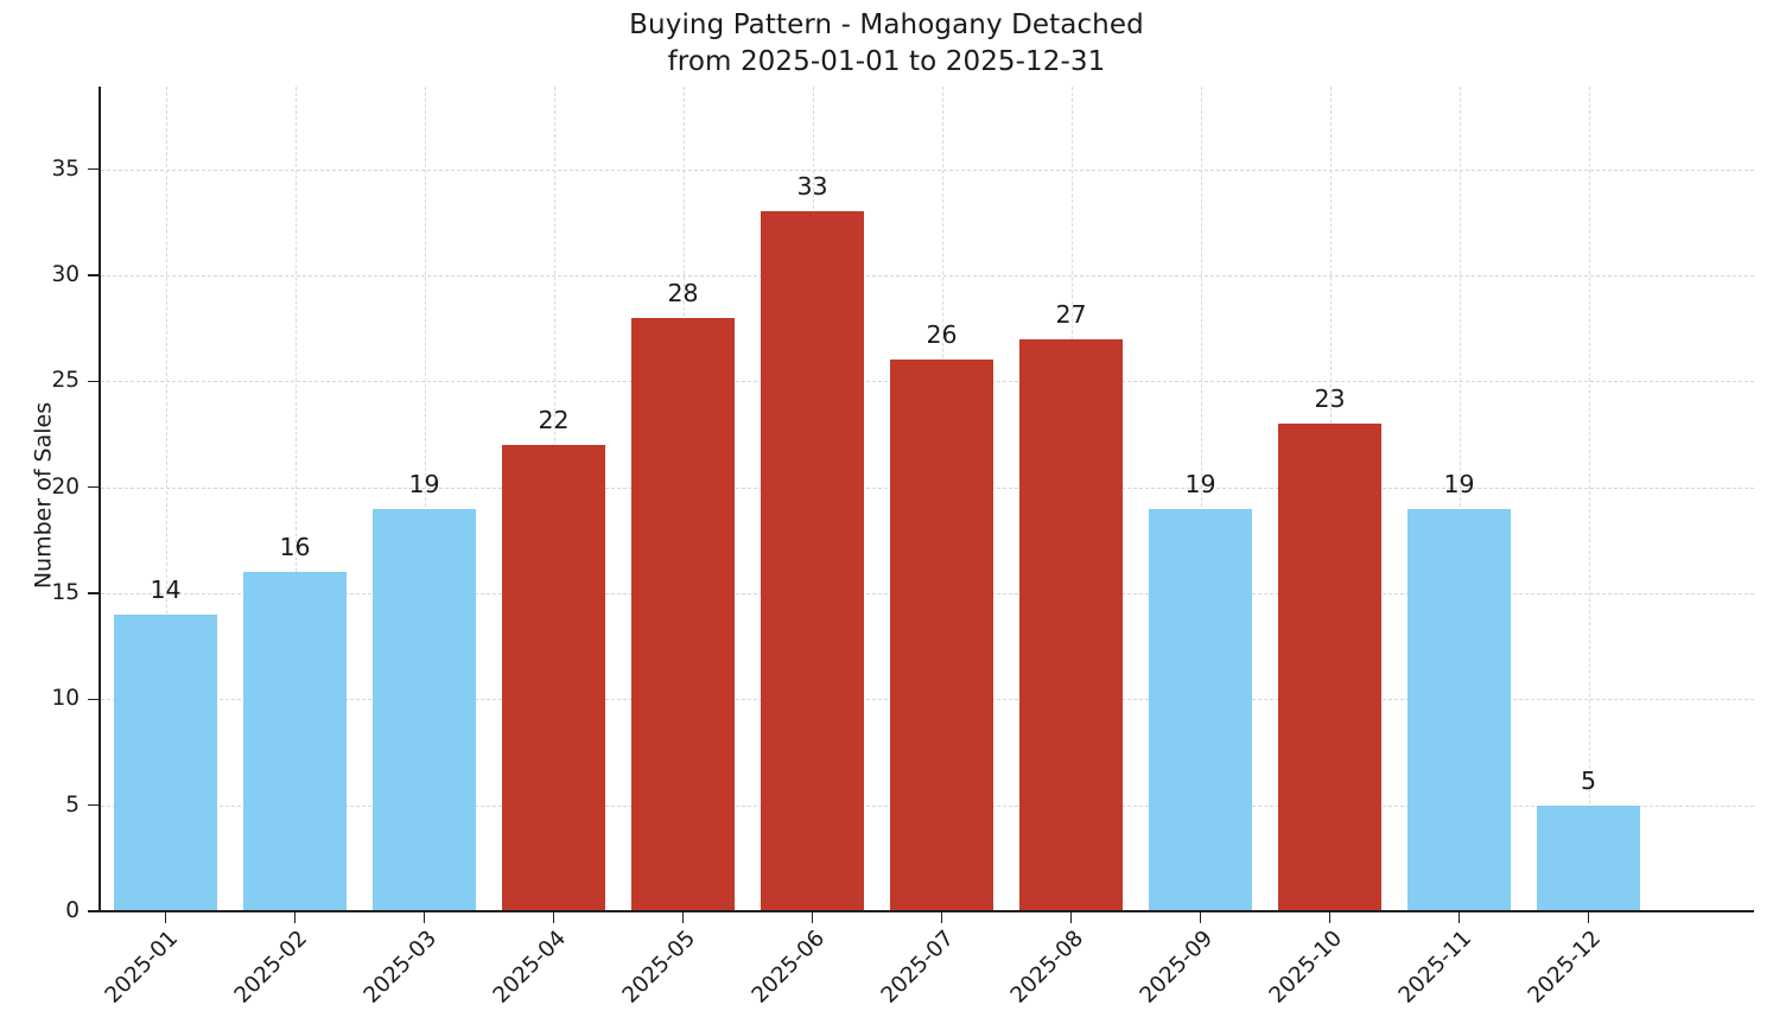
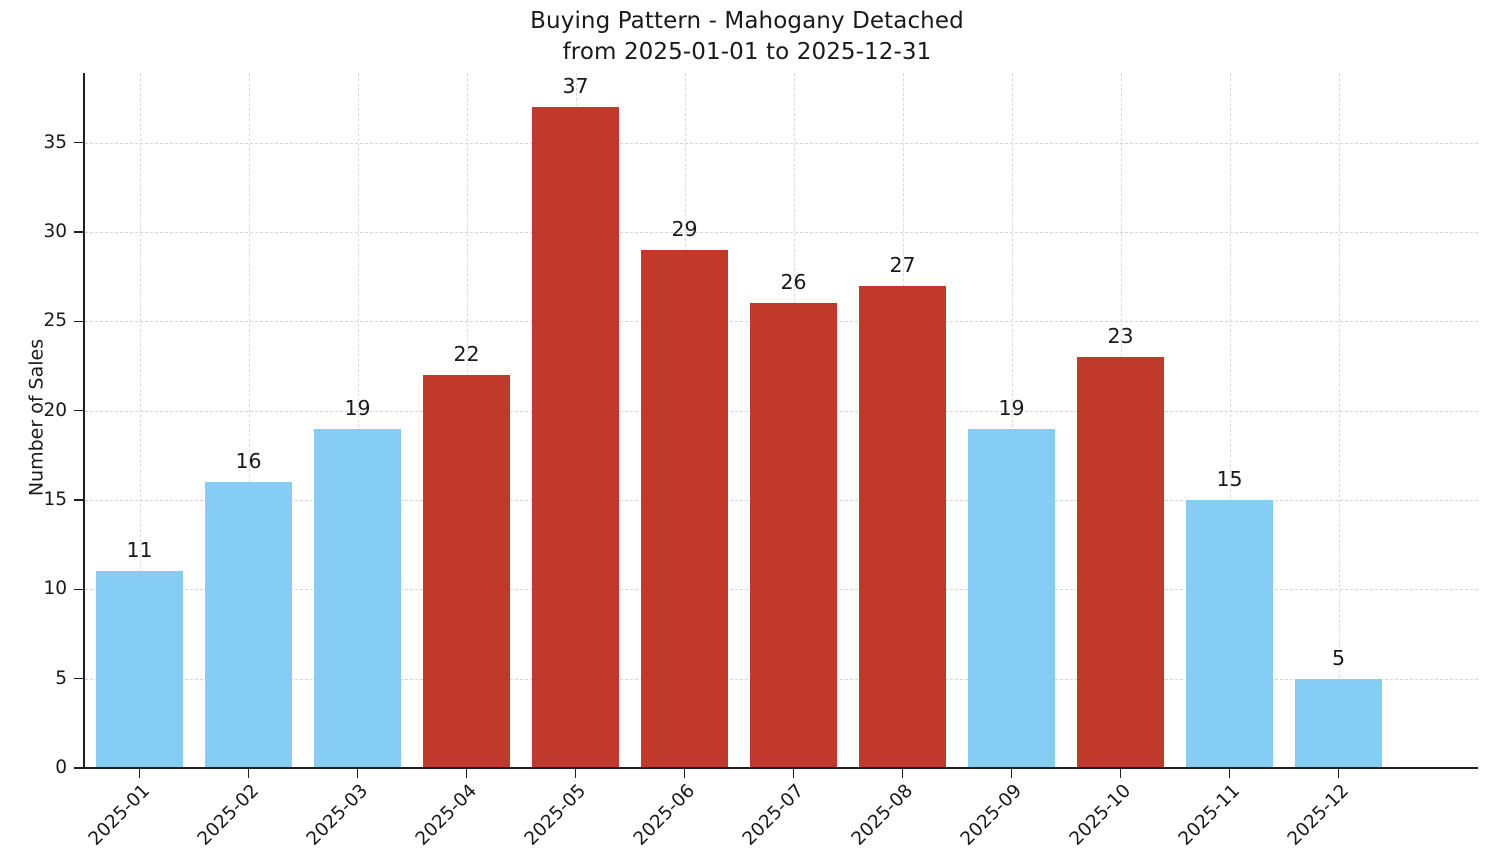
2025-01: 14 -> 11
2025-05: 28 -> 37
2025-06: 33 -> 29
2025-11: 19 -> 15
